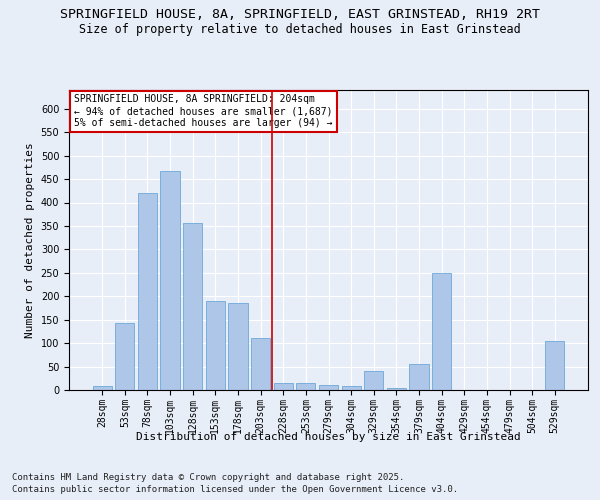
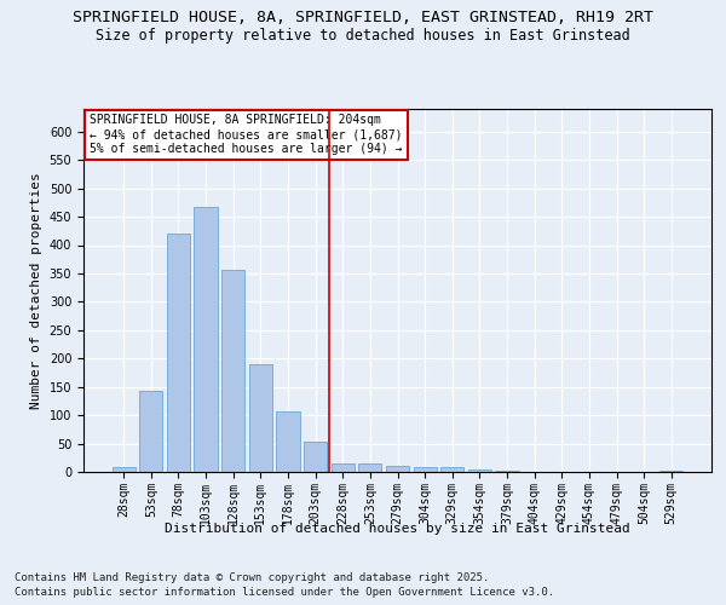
178sqm: 185 -> 107
203sqm: 110 -> 53
329sqm: 40 -> 8
379sqm: 55 -> 2
404sqm: 250 -> 1
529sqm: 105 -> 2
